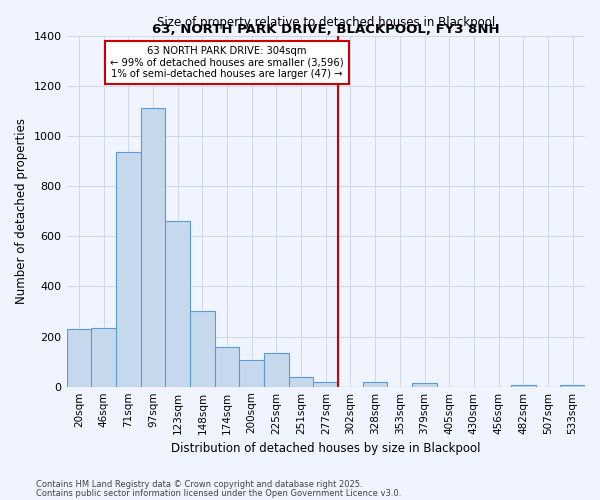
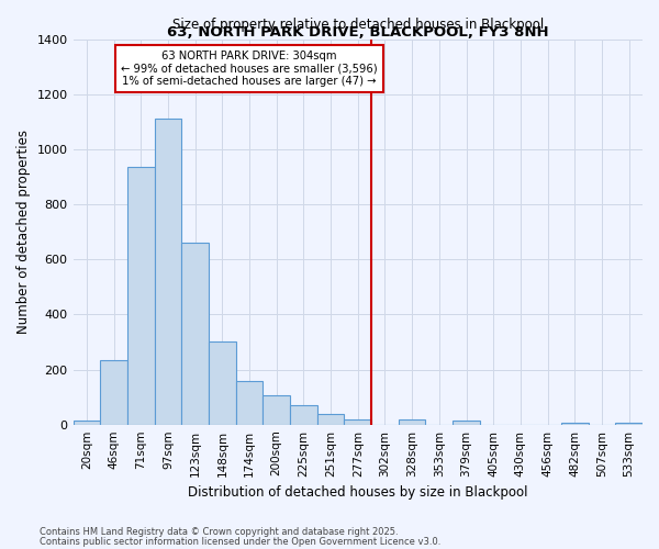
20sqm: 230 -> 15
225sqm: 135 -> 70
